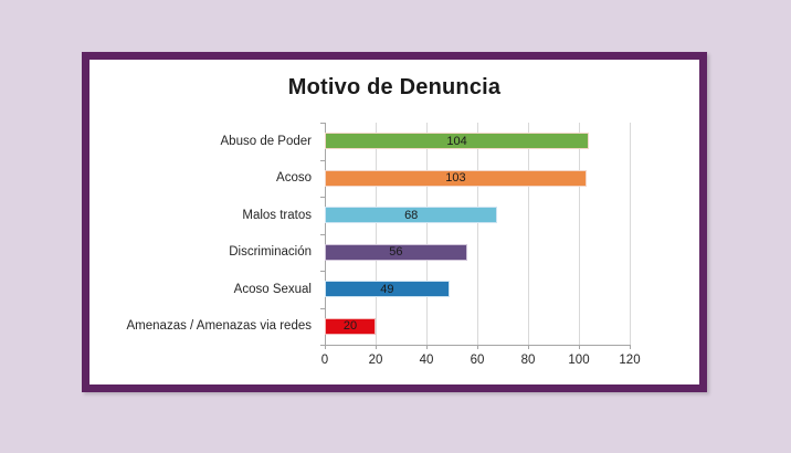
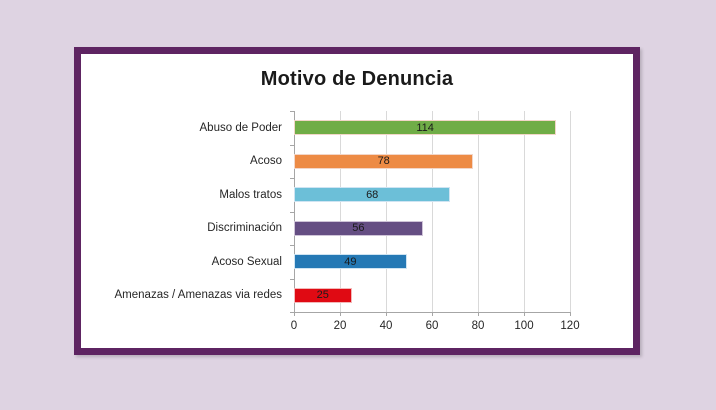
Abuso de Poder: 104 -> 114
Acoso: 103 -> 78
Amenazas / Amenazas via redes: 20 -> 25
